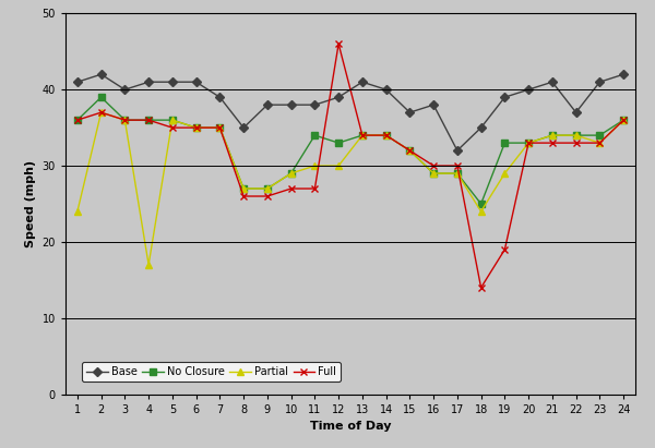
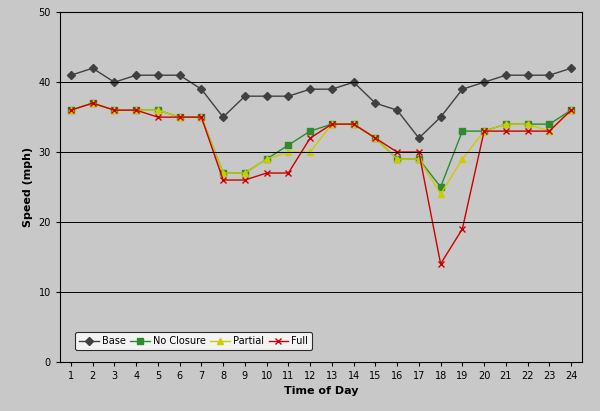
Partial/1: 24 -> 36
No Closure/2: 39 -> 37
Partial/4: 17 -> 36
No Closure/11: 34 -> 31
Full/12: 46 -> 32
Base/13: 41 -> 39
Base/16: 38 -> 36
Base/22: 37 -> 41
